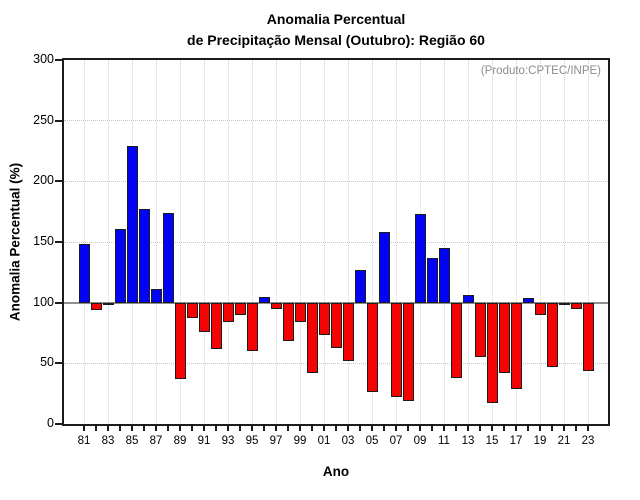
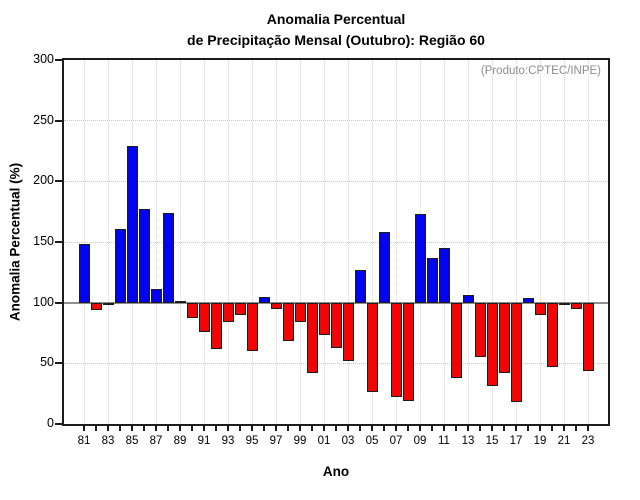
89: 37 -> 101
15: 17 -> 31
17: 29 -> 18
